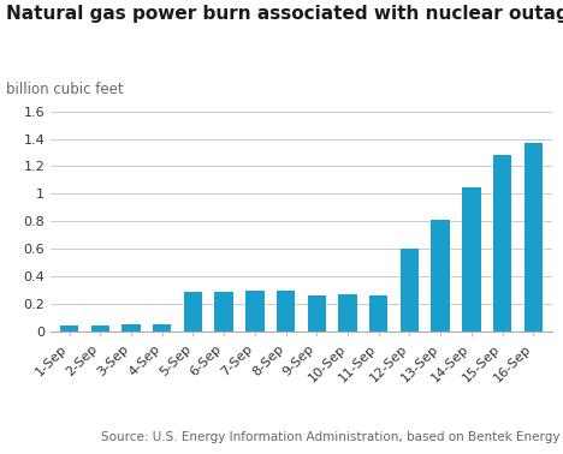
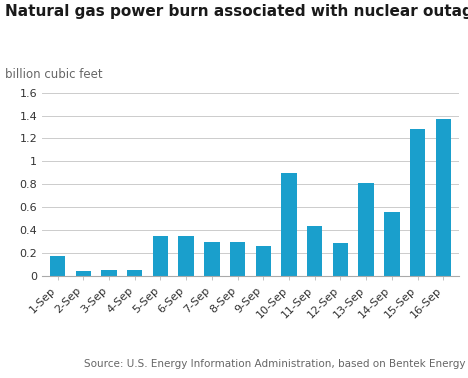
1-Sep: 0.04 -> 0.17
5-Sep: 0.29 -> 0.35
6-Sep: 0.29 -> 0.35
10-Sep: 0.27 -> 0.90
11-Sep: 0.26 -> 0.44
12-Sep: 0.60 -> 0.29
14-Sep: 1.05 -> 0.56
